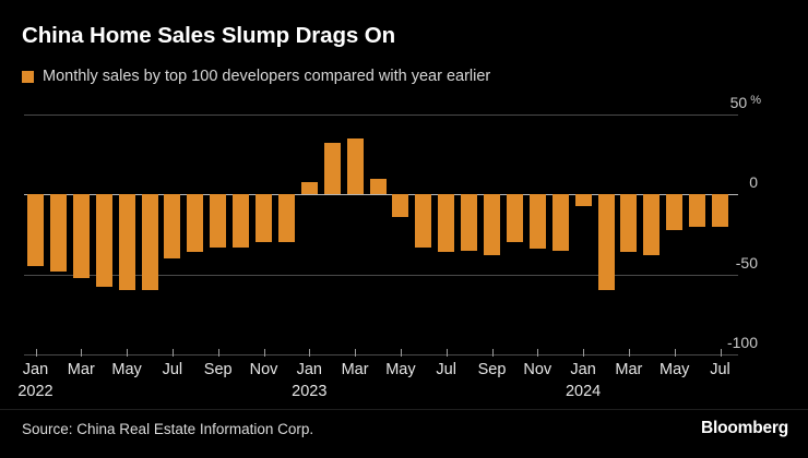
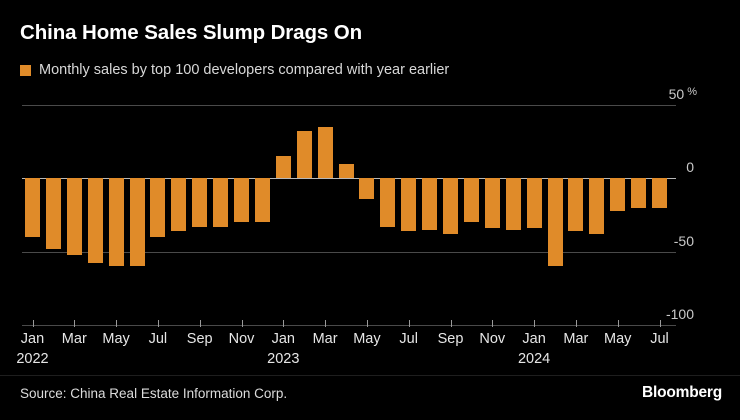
Jan 2022: -45 -> -40
Jan 2023: 8 -> 15
Jan 2024: -7 -> -34
